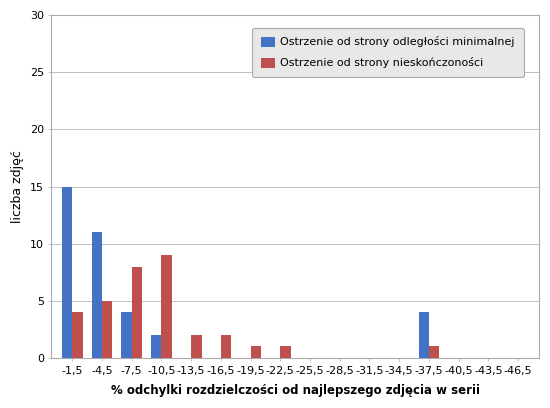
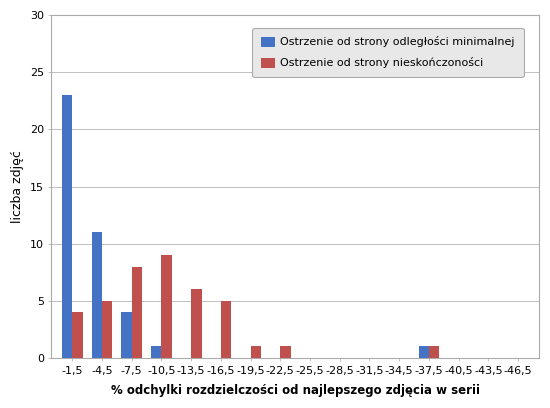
Ostrzenie od strony odległości minimalnej/-1,5: 15 -> 23
Ostrzenie od strony odległości minimalnej/-10,5: 2 -> 1
Ostrzenie od strony nieskończoności/-13,5: 2 -> 6
Ostrzenie od strony nieskończoności/-16,5: 2 -> 5
Ostrzenie od strony odległości minimalnej/-37,5: 4 -> 1
